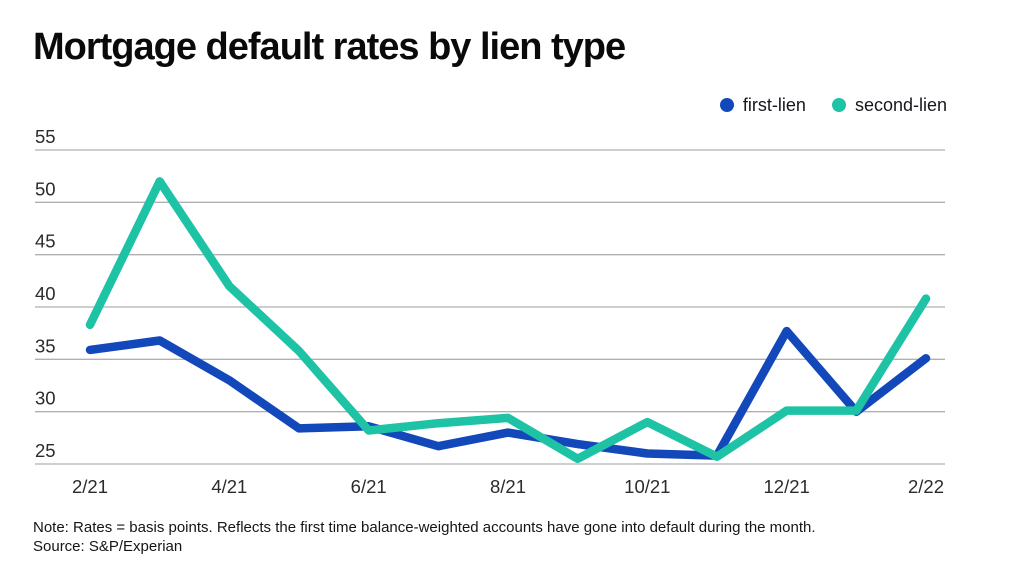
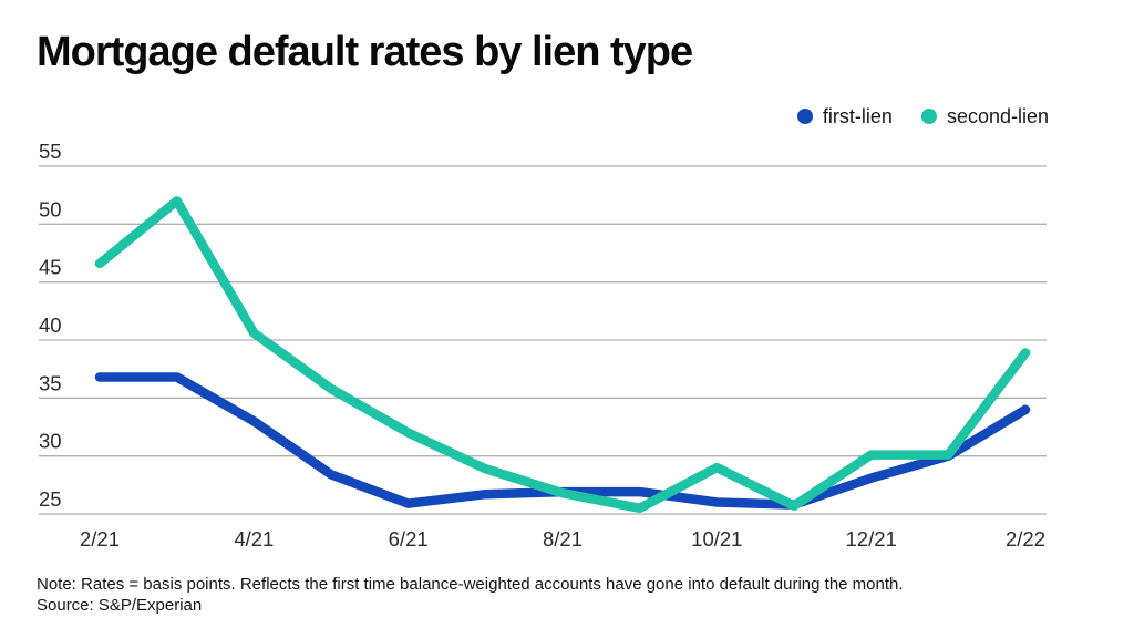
first-lien/2/21: 35.9 -> 36.8
second-lien/2/21: 38.3 -> 46.6
second-lien/4/21: 42.0 -> 40.6
first-lien/6/21: 28.6 -> 25.9
second-lien/6/21: 28.2 -> 32.0
first-lien/8/21: 28.0 -> 26.9
second-lien/8/21: 29.4 -> 26.8
first-lien/12/21: 37.7 -> 28.1
first-lien/2/22: 35.1 -> 34.0
second-lien/2/22: 40.8 -> 38.9
